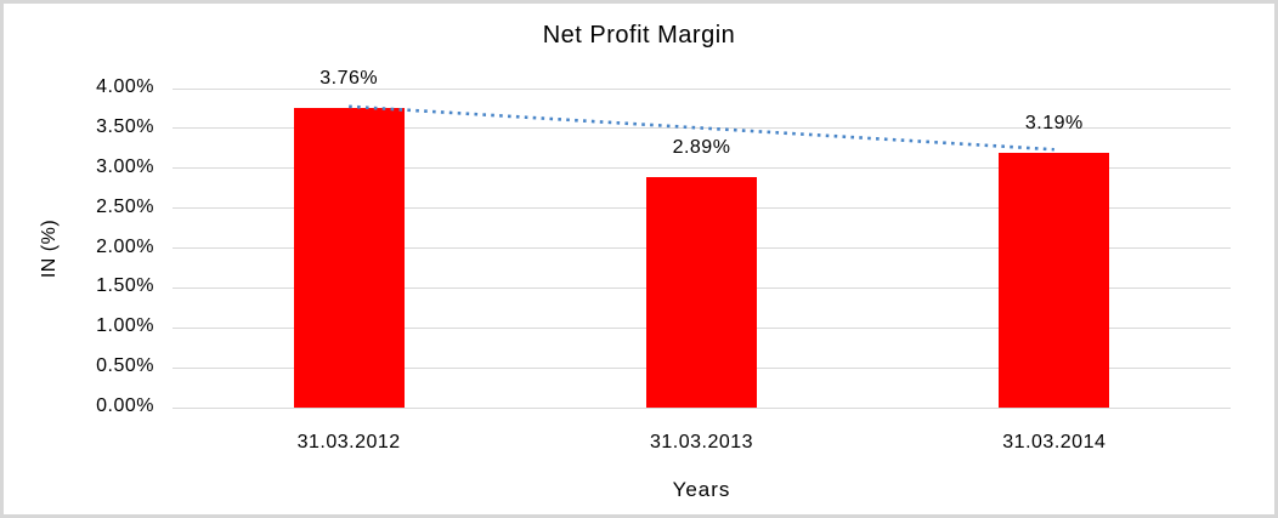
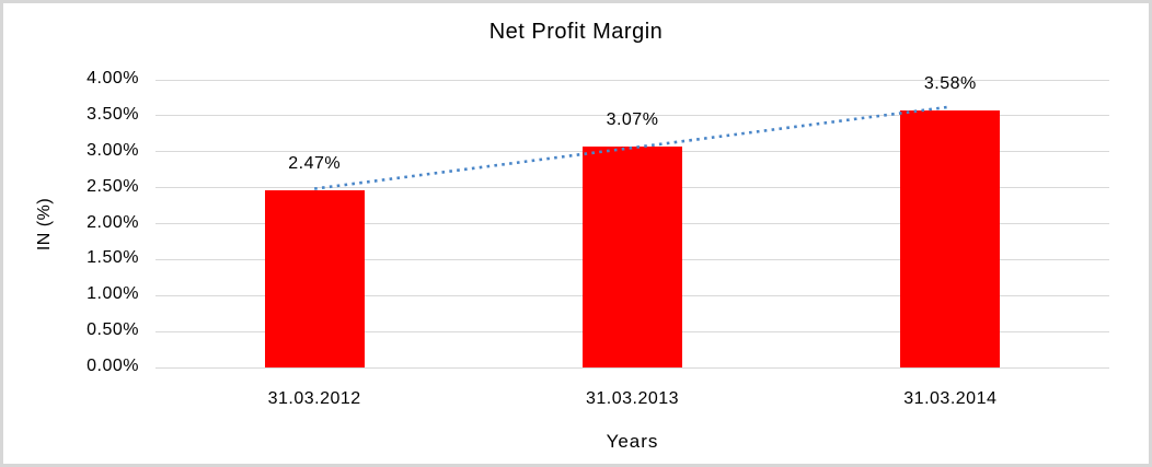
31.03.2012: 3.76% -> 2.47%
31.03.2013: 2.89% -> 3.07%
31.03.2014: 3.19% -> 3.58%
